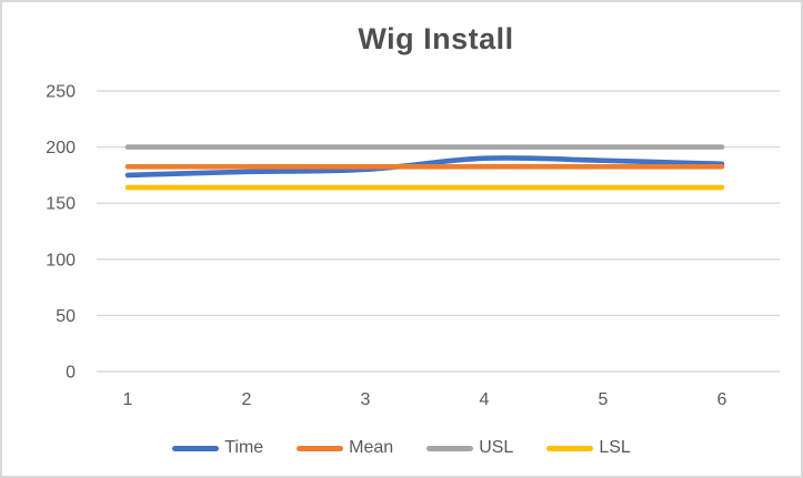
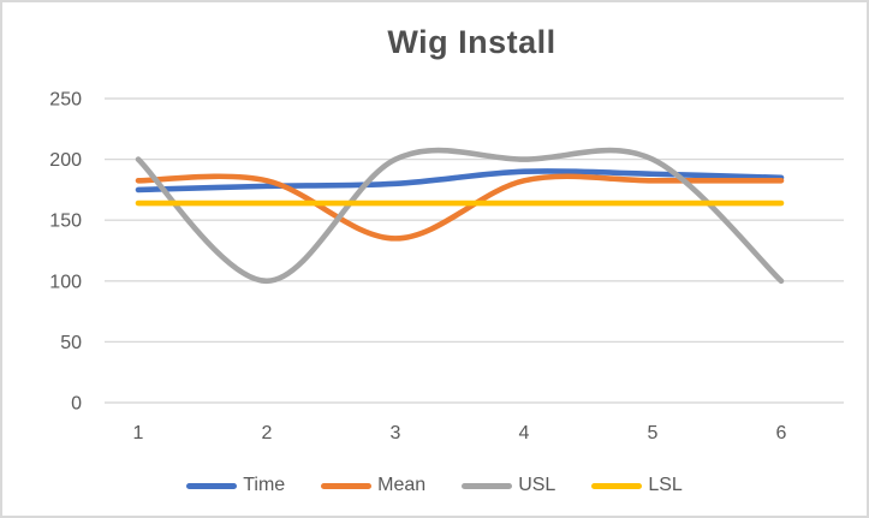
USL/2: 200 -> 100
Mean/3: 182 -> 135
USL/6: 200 -> 100
